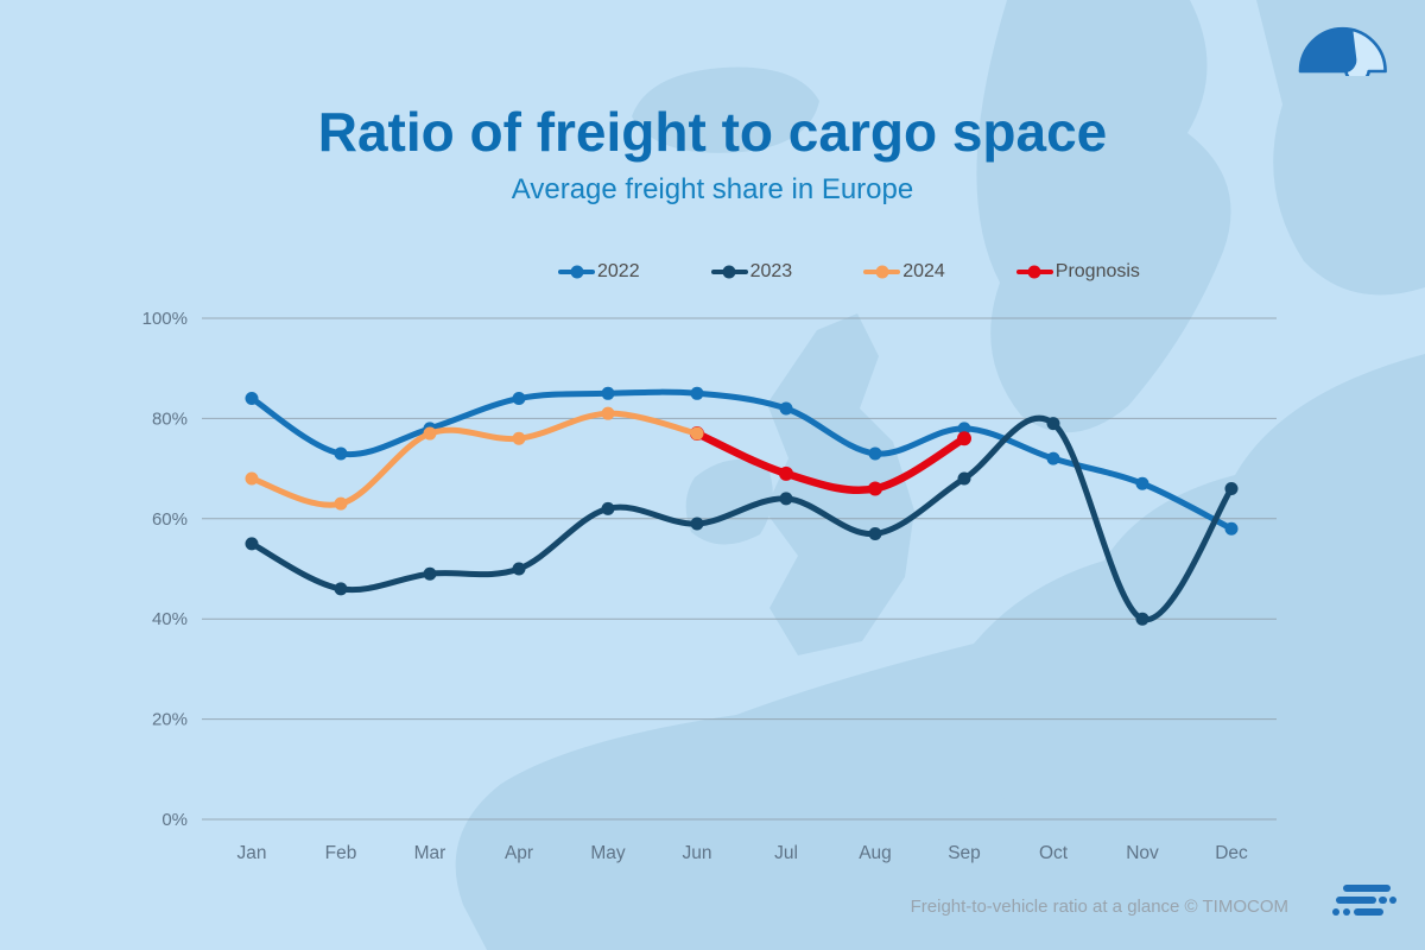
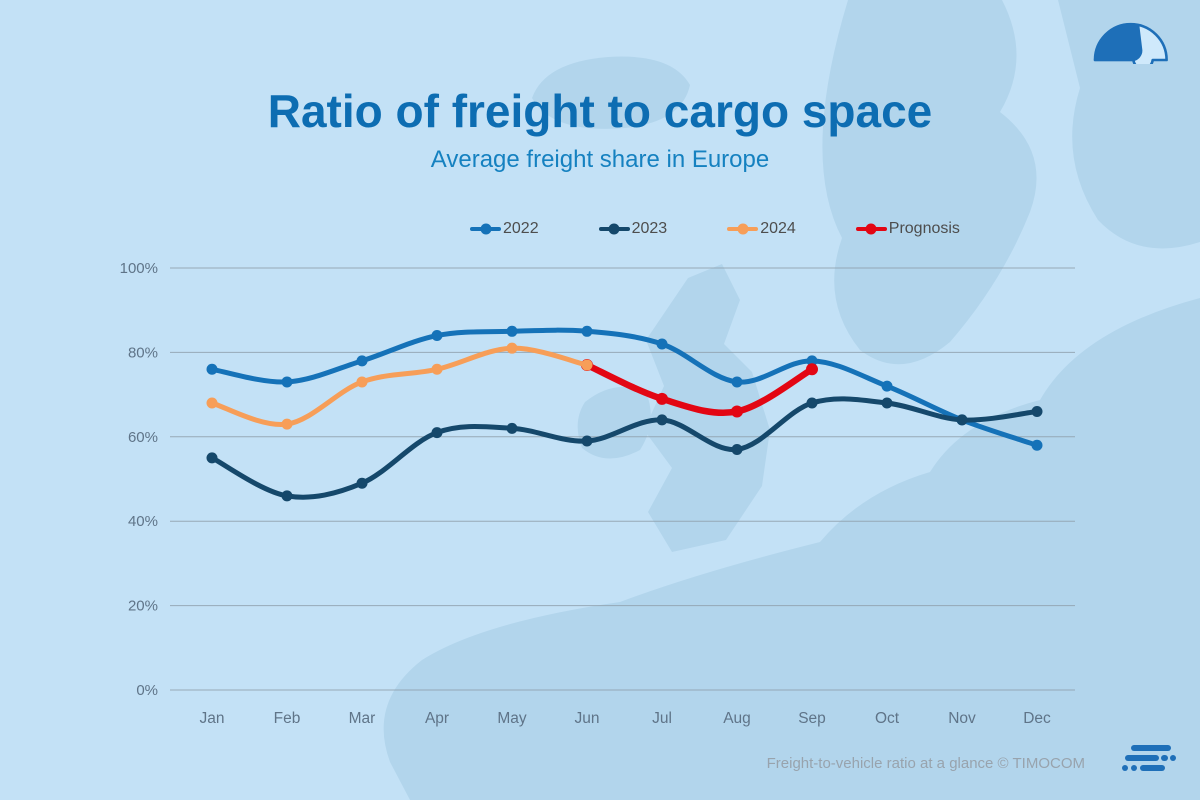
2022/Jan: 84% -> 76%
2024/Mar: 77% -> 73%
2023/Apr: 50% -> 61%
2023/Oct: 79% -> 68%
2022/Nov: 67% -> 64%
2023/Nov: 40% -> 64%
